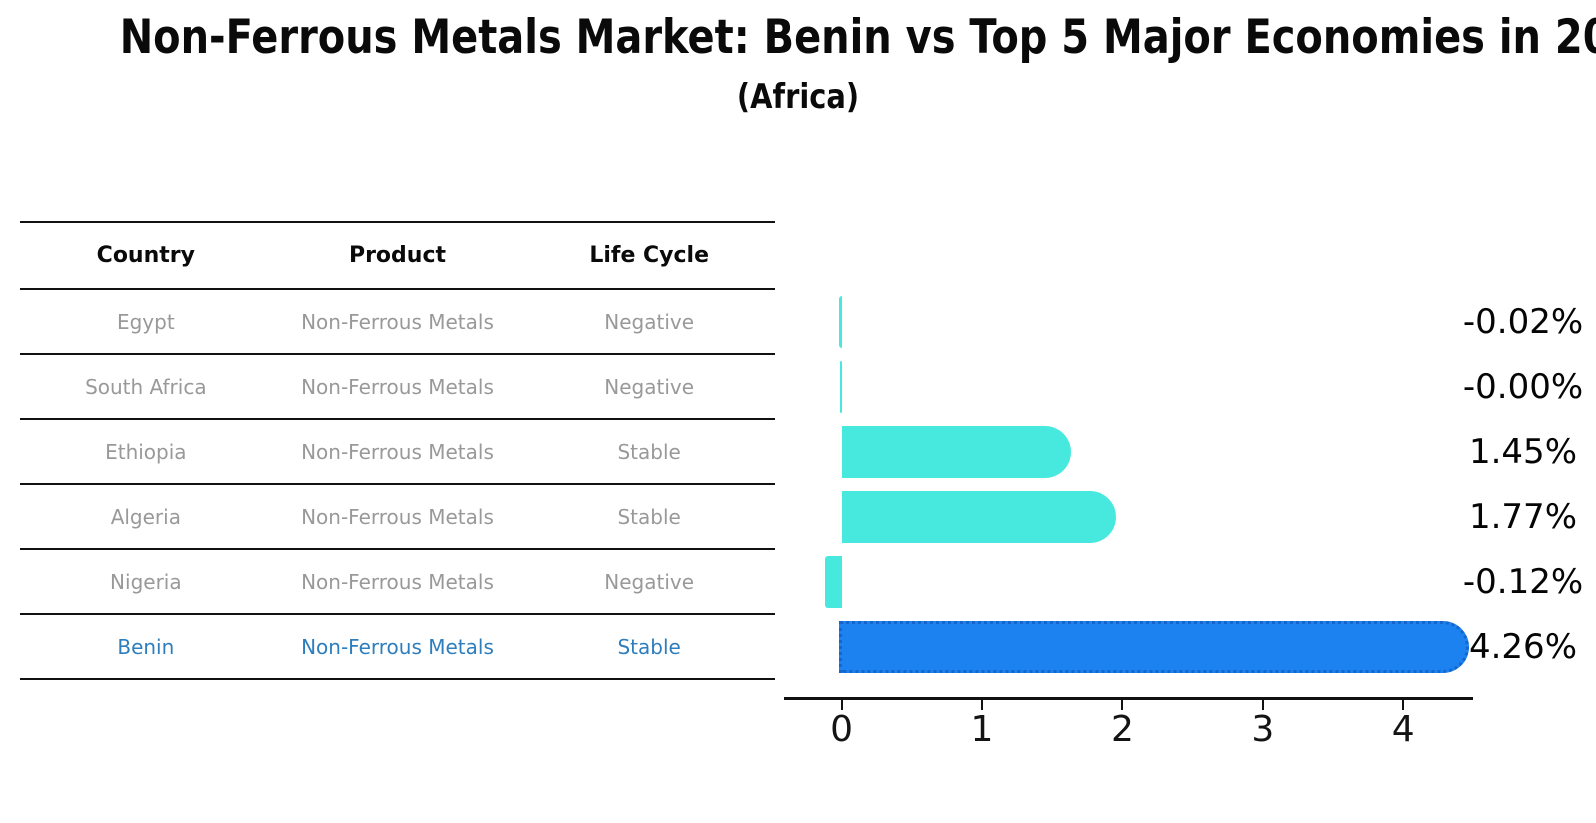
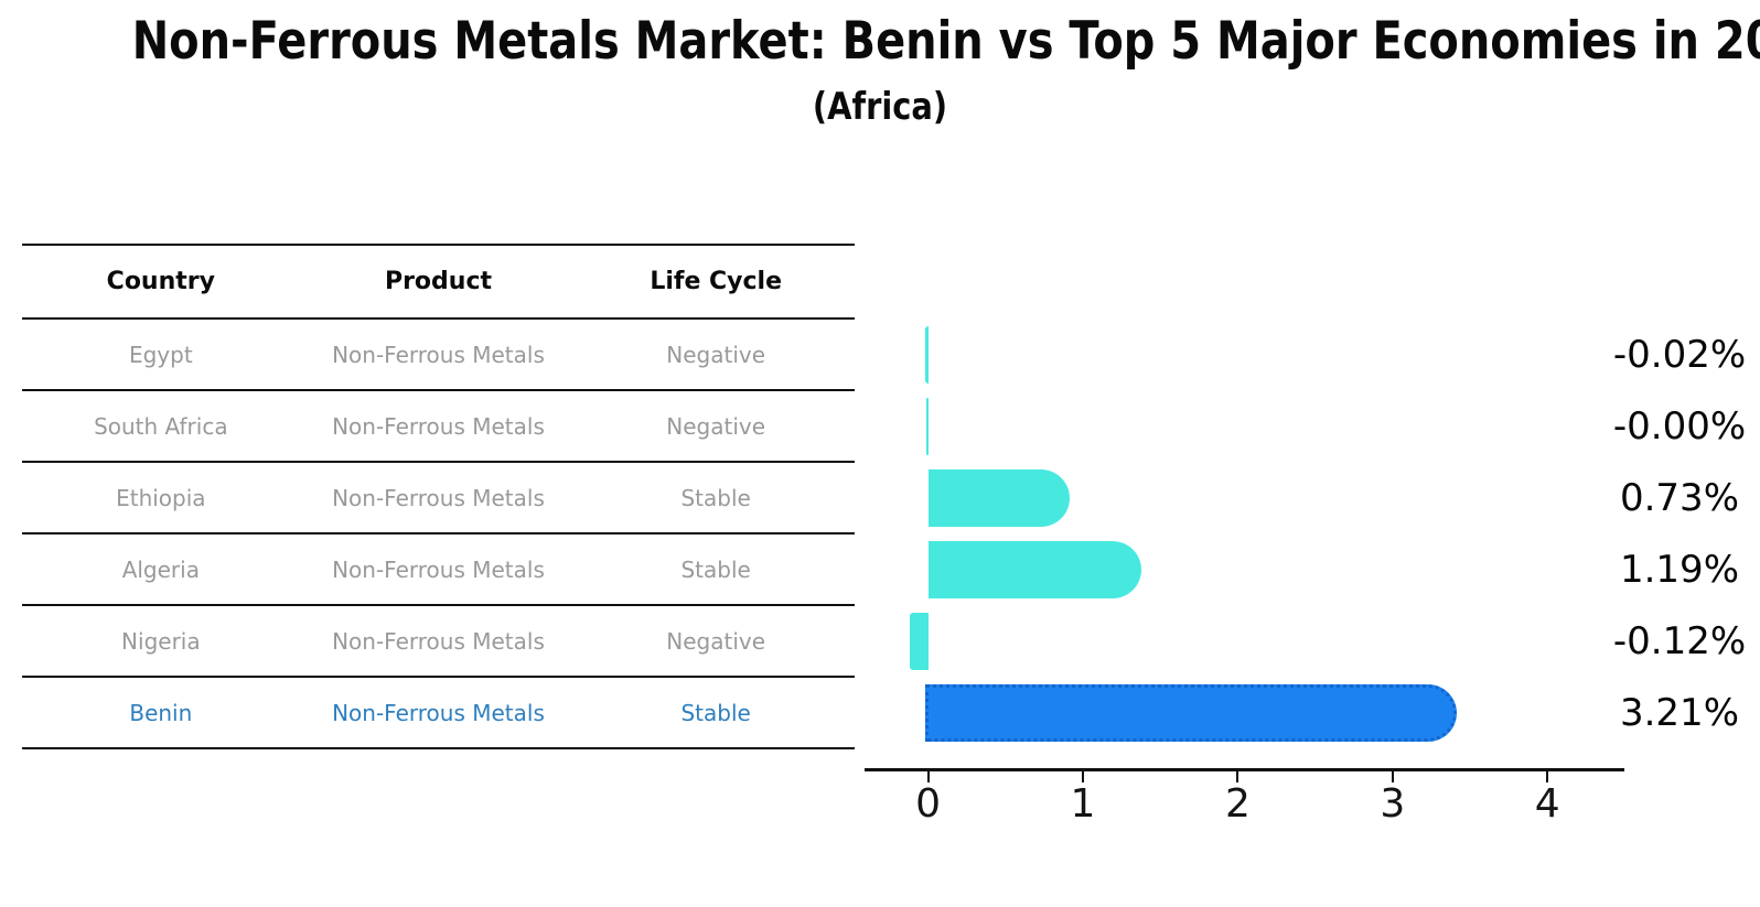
Ethiopia: 1.45% -> 0.73%
Algeria: 1.77% -> 1.19%
Benin: 4.26% -> 3.21%
